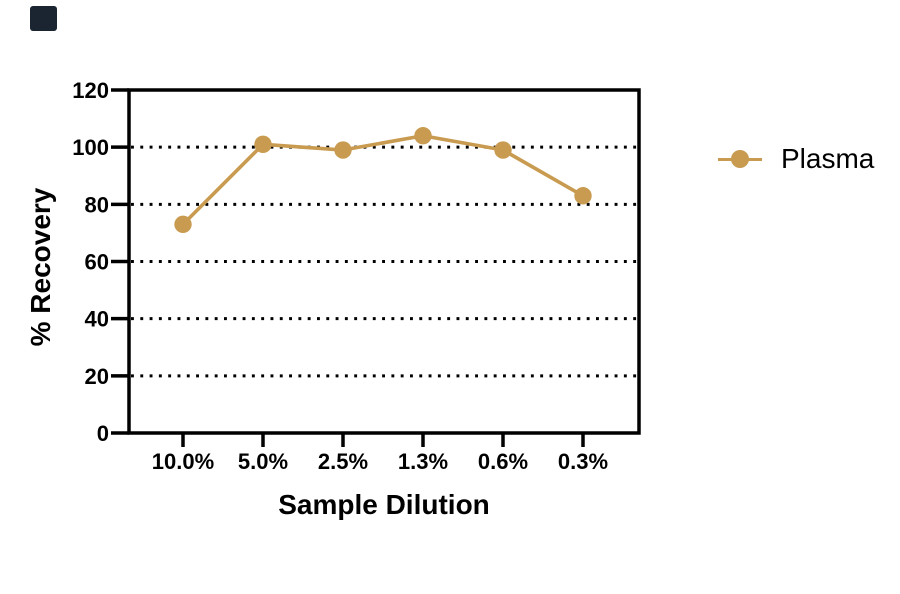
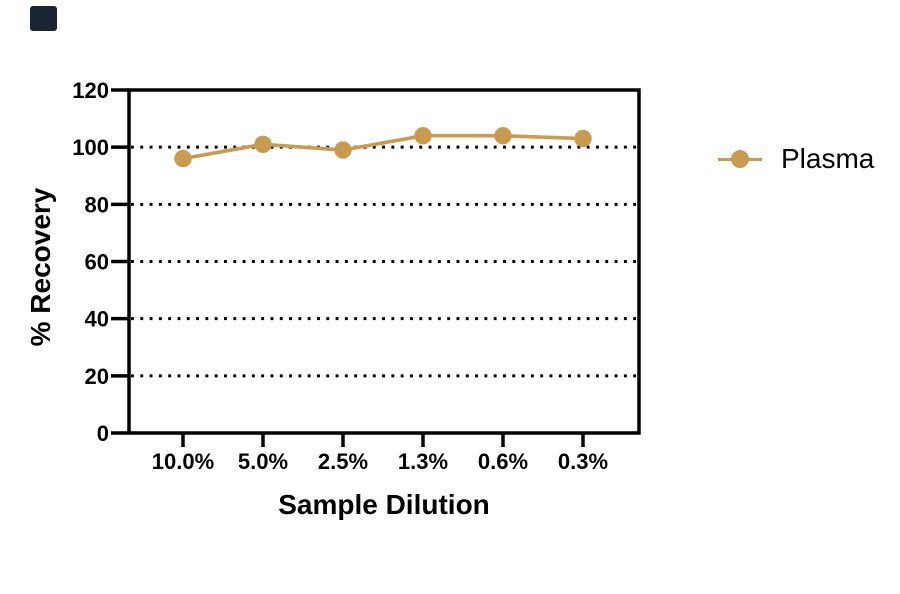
10.0%: 73 -> 96
0.6%: 99 -> 104
0.3%: 83 -> 103
